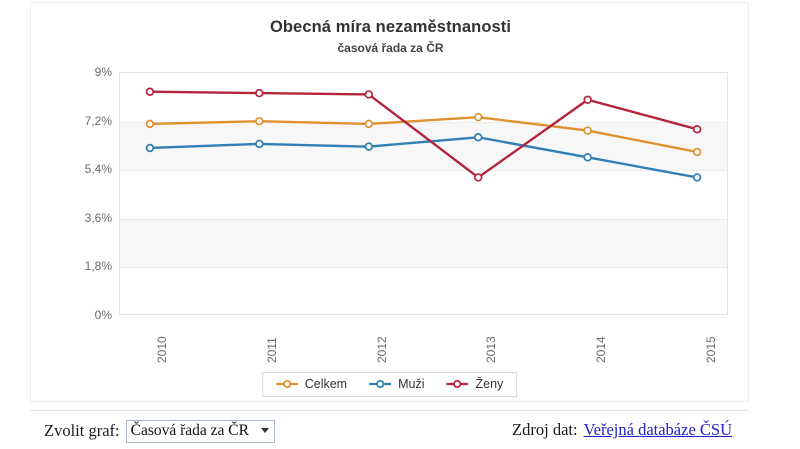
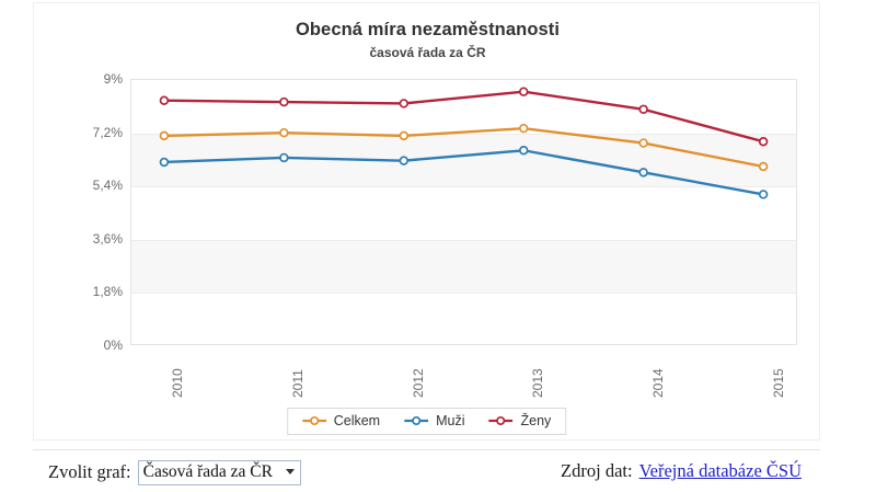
Ženy/2013: 5,1% -> 8,6%
